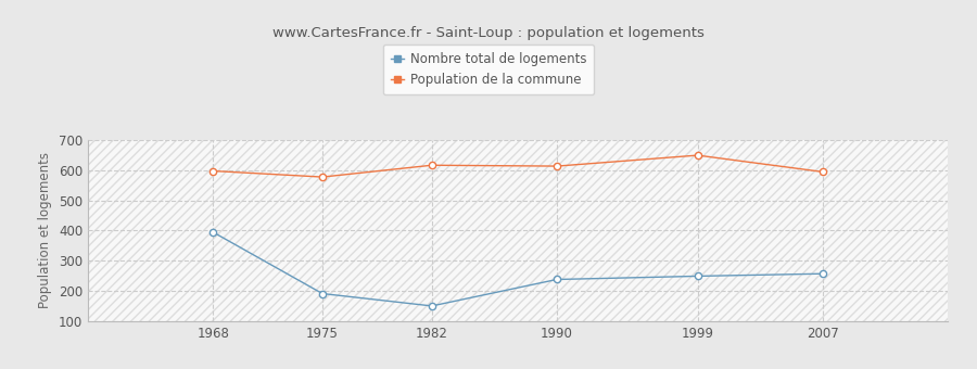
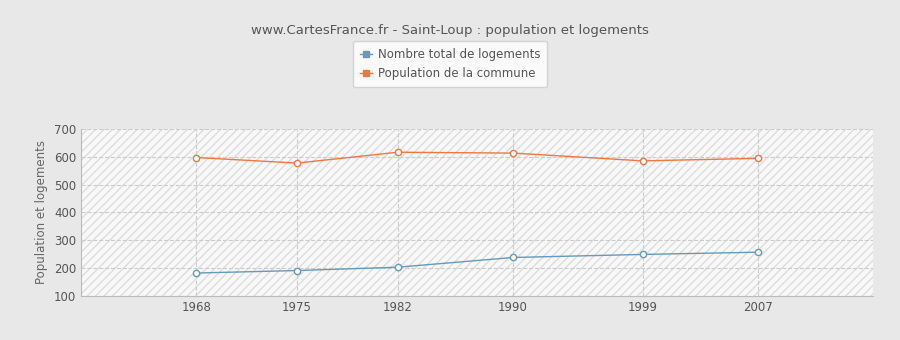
Nombre total de logements/1968: 395 -> 182
Nombre total de logements/1982: 150 -> 203
Population de la commune/1999: 650 -> 586
